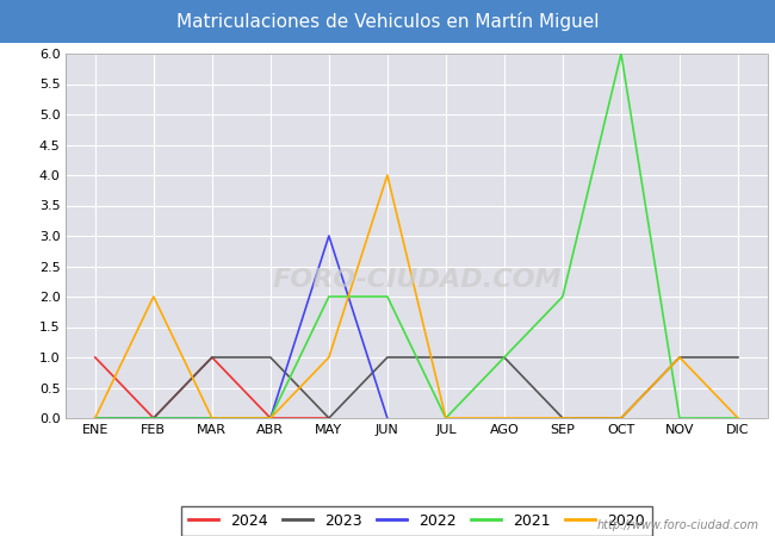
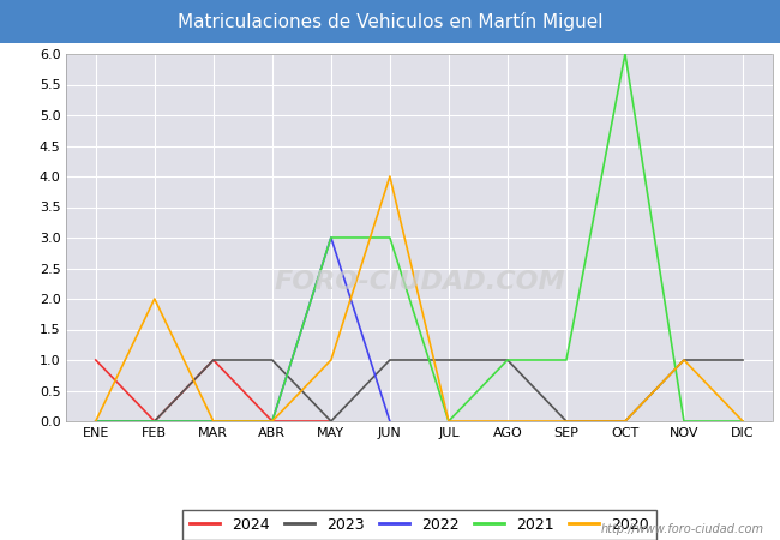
2021/MAY: 2 -> 3
2021/JUN: 2 -> 3
2021/SEP: 2 -> 1
